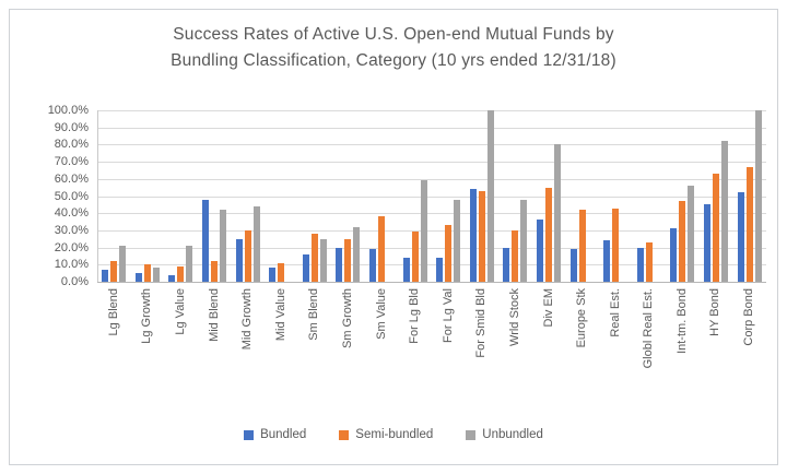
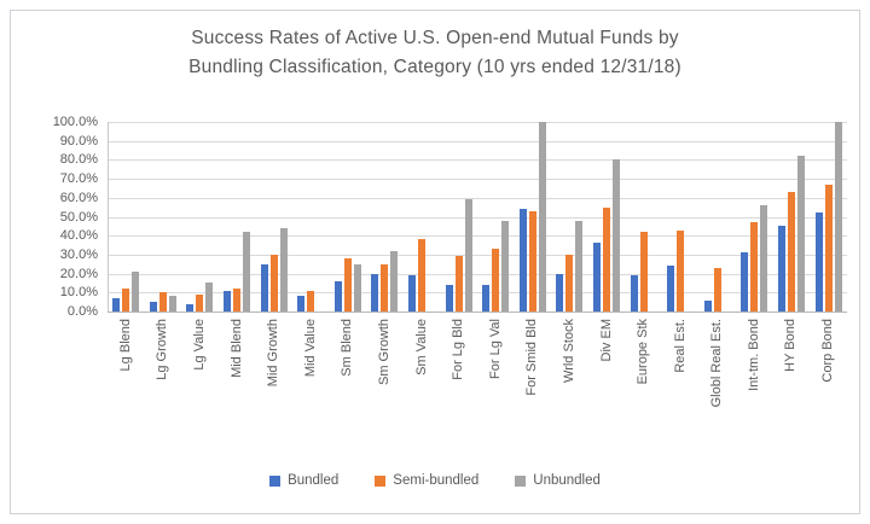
Unbundled/Lg Value: 21% -> 15%
Bundled/Mid Blend: 48% -> 11%
Bundled/Globl Real Est.: 20% -> 6%
